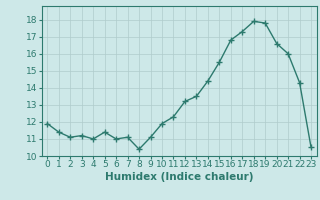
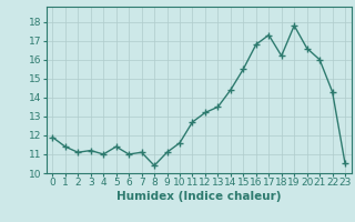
10: 11.9 -> 11.6
11: 12.3 -> 12.7
18: 17.9 -> 16.2
